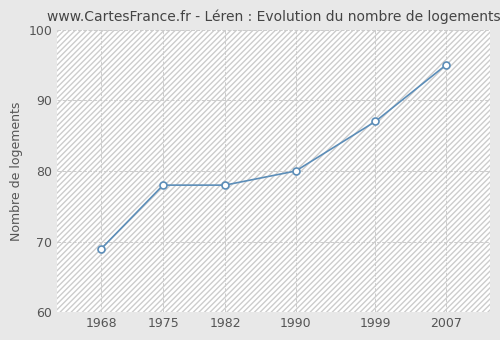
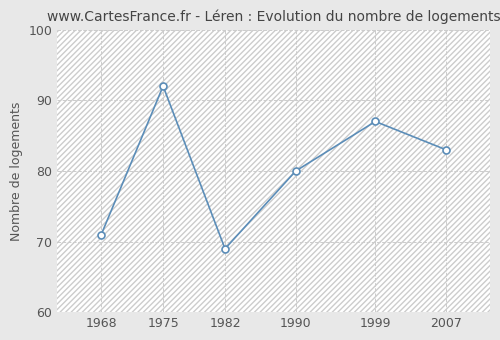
1968: 69 -> 71
1975: 78 -> 92
1982: 78 -> 69
2007: 95 -> 83
